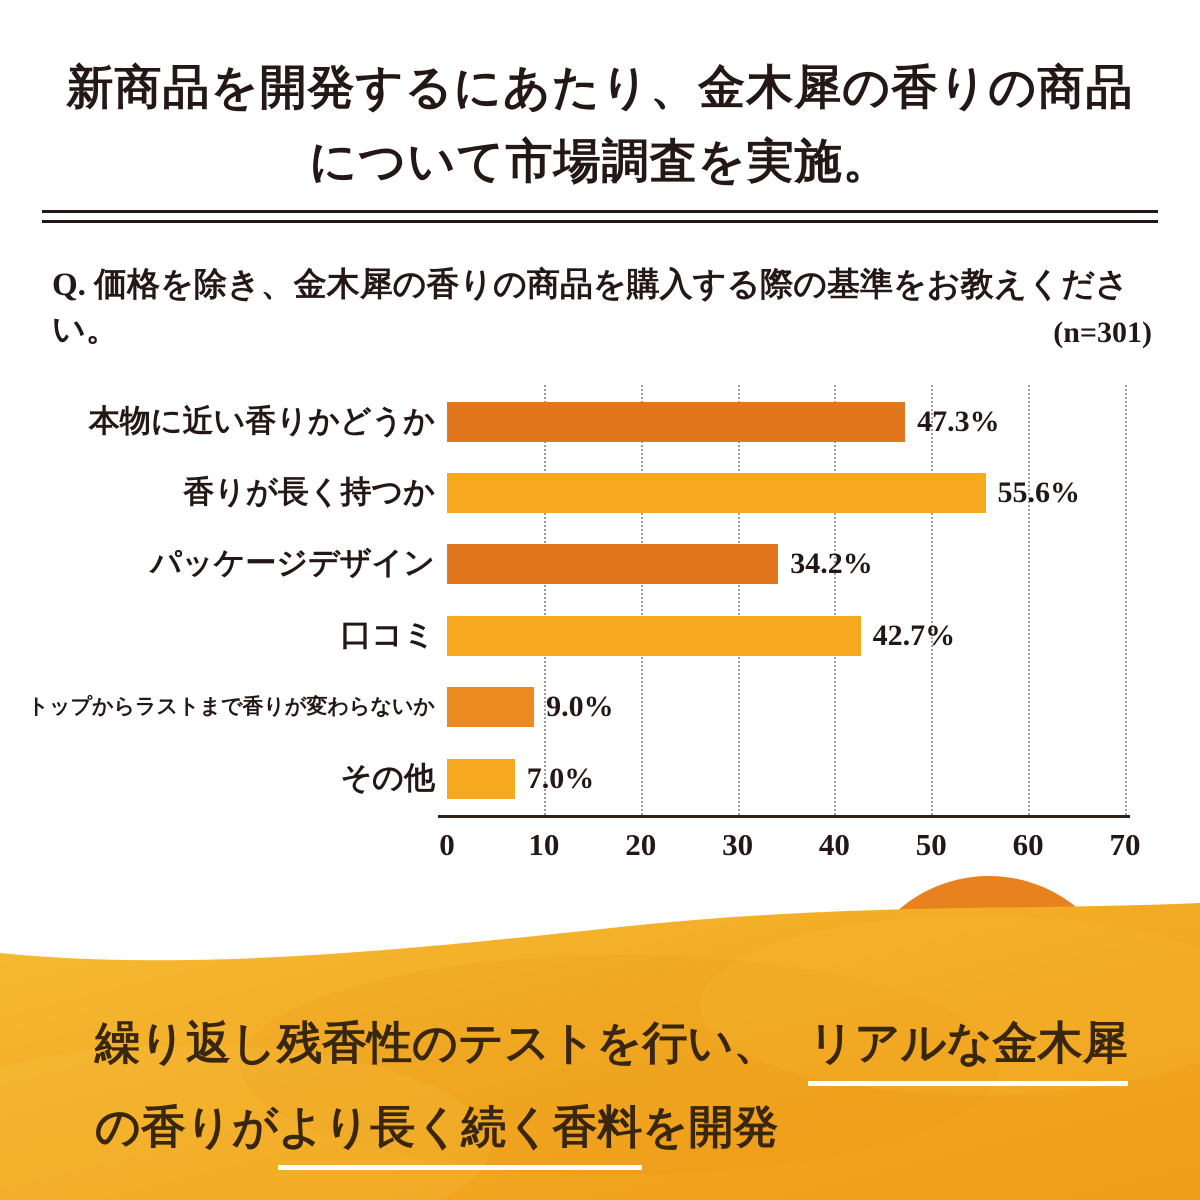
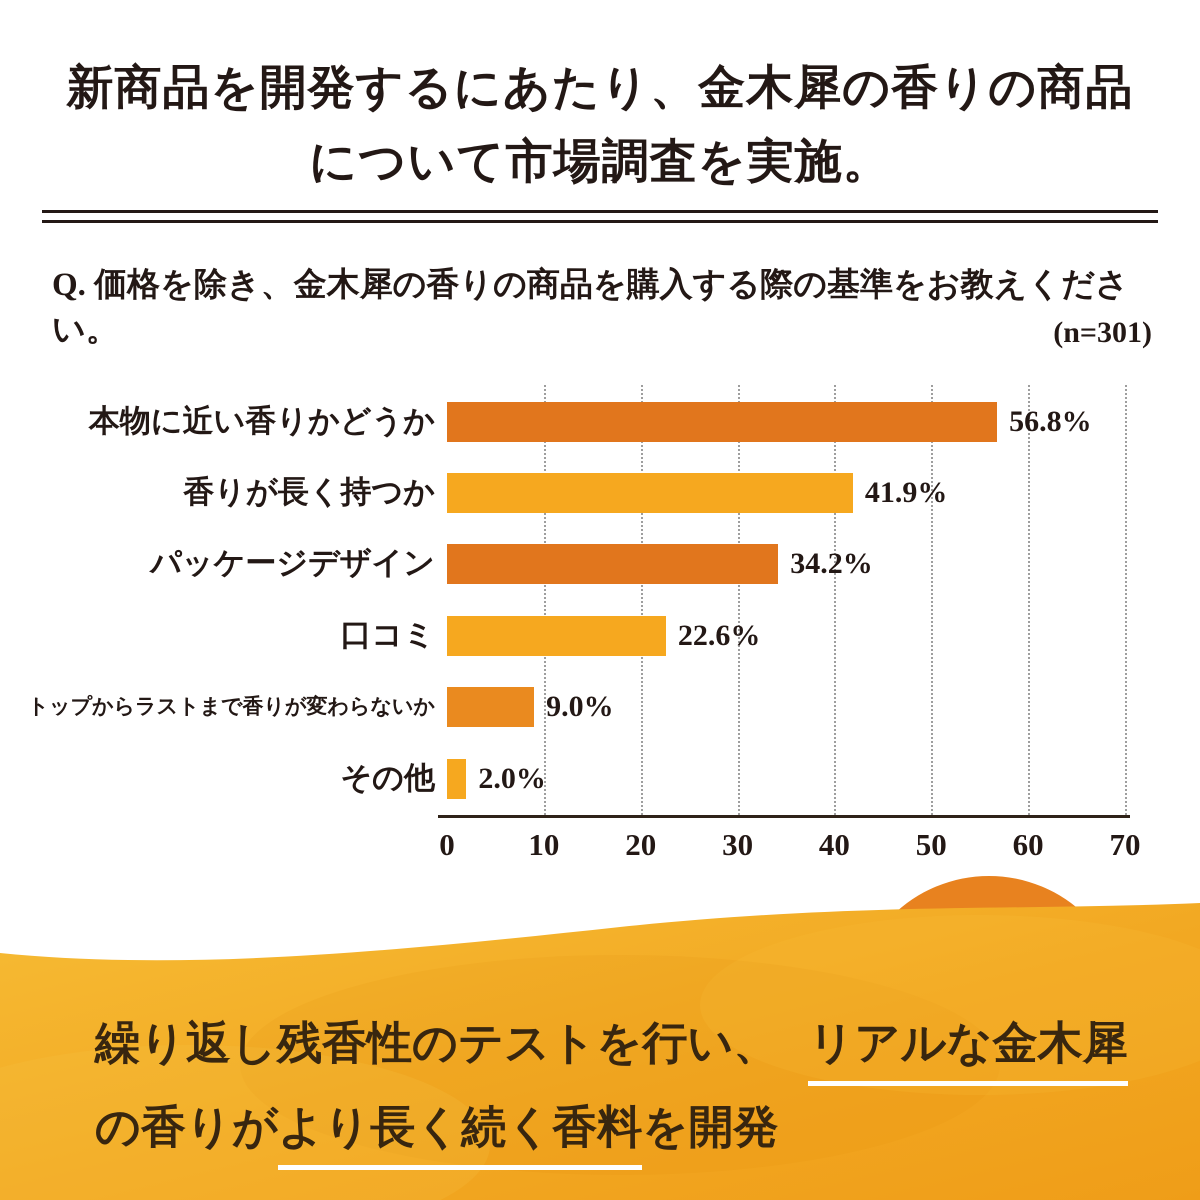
本物に近い香りかどうか: 47.3% -> 56.8%
香りが長く持つか: 55.6% -> 41.9%
口コミ: 42.7% -> 22.6%
その他: 7.0% -> 2.0%
